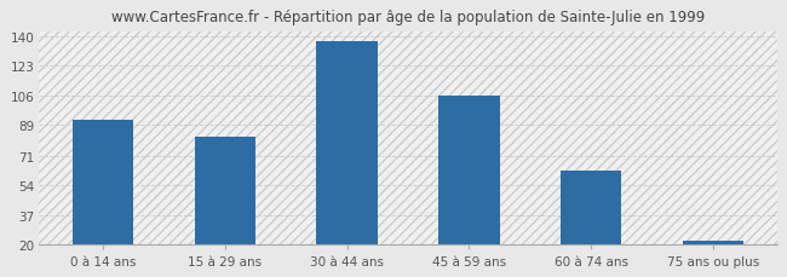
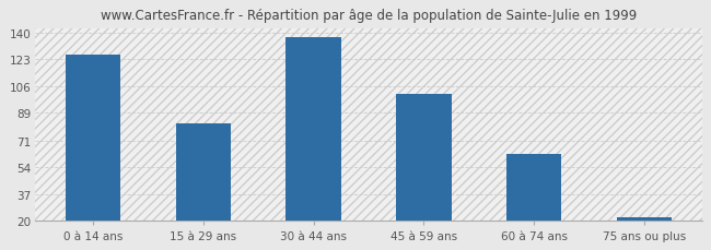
0 à 14 ans: 92 -> 126
45 à 59 ans: 106 -> 101
